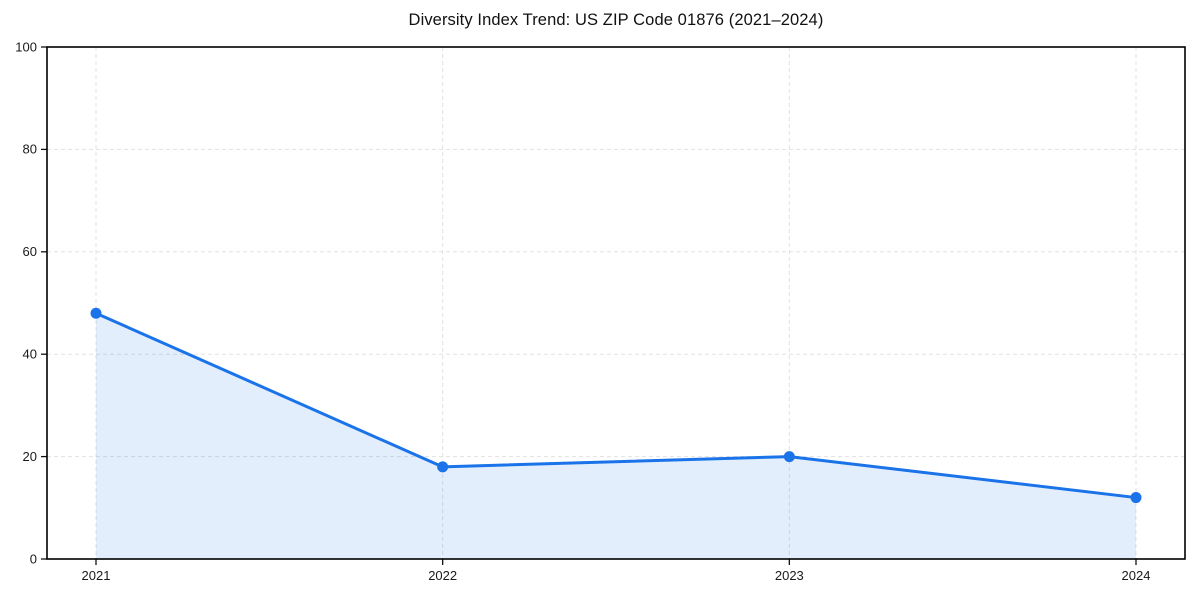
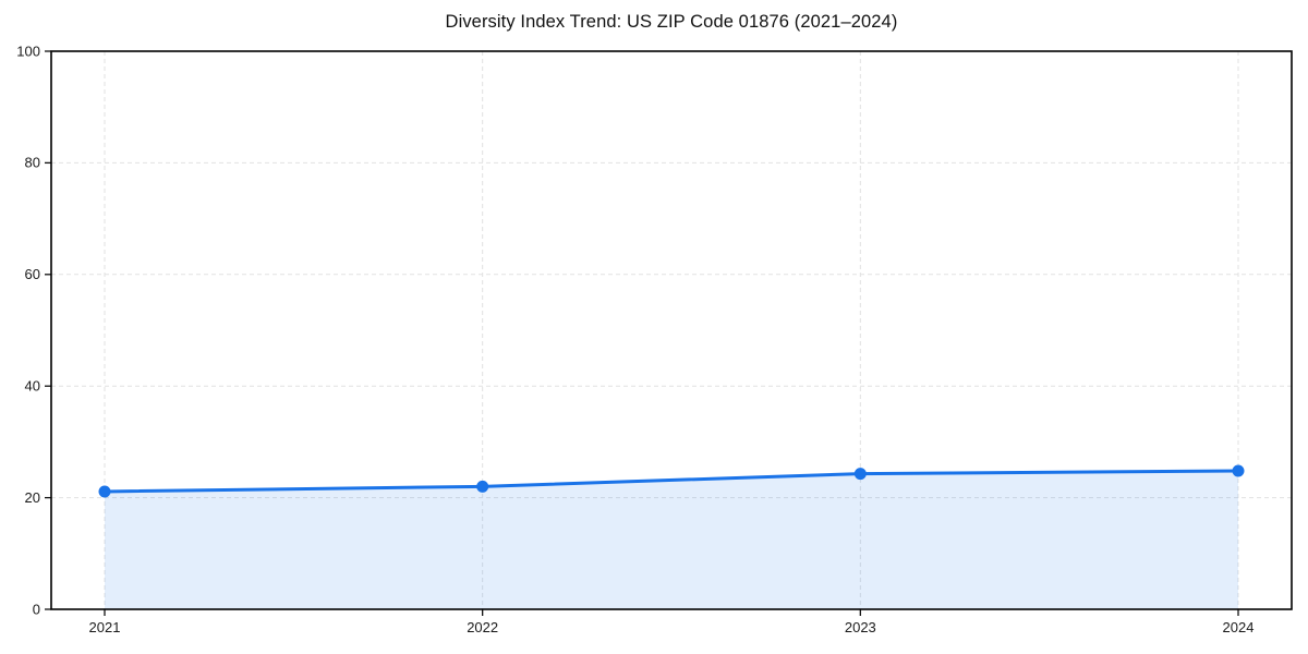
2021: 48 -> 21
2022: 18 -> 22
2023: 20 -> 24
2024: 12 -> 25
